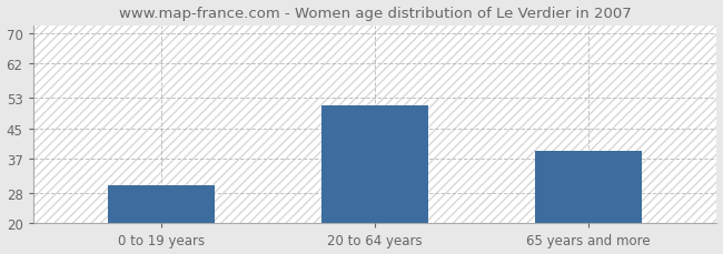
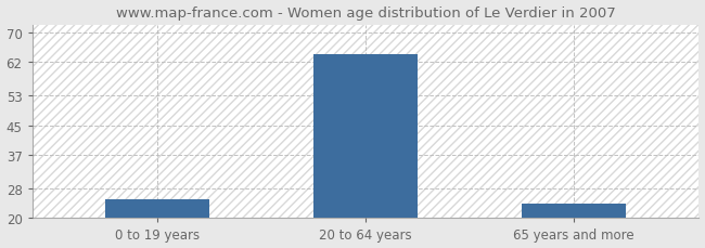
0 to 19 years: 30 -> 25
20 to 64 years: 51 -> 64
65 years and more: 39 -> 24
